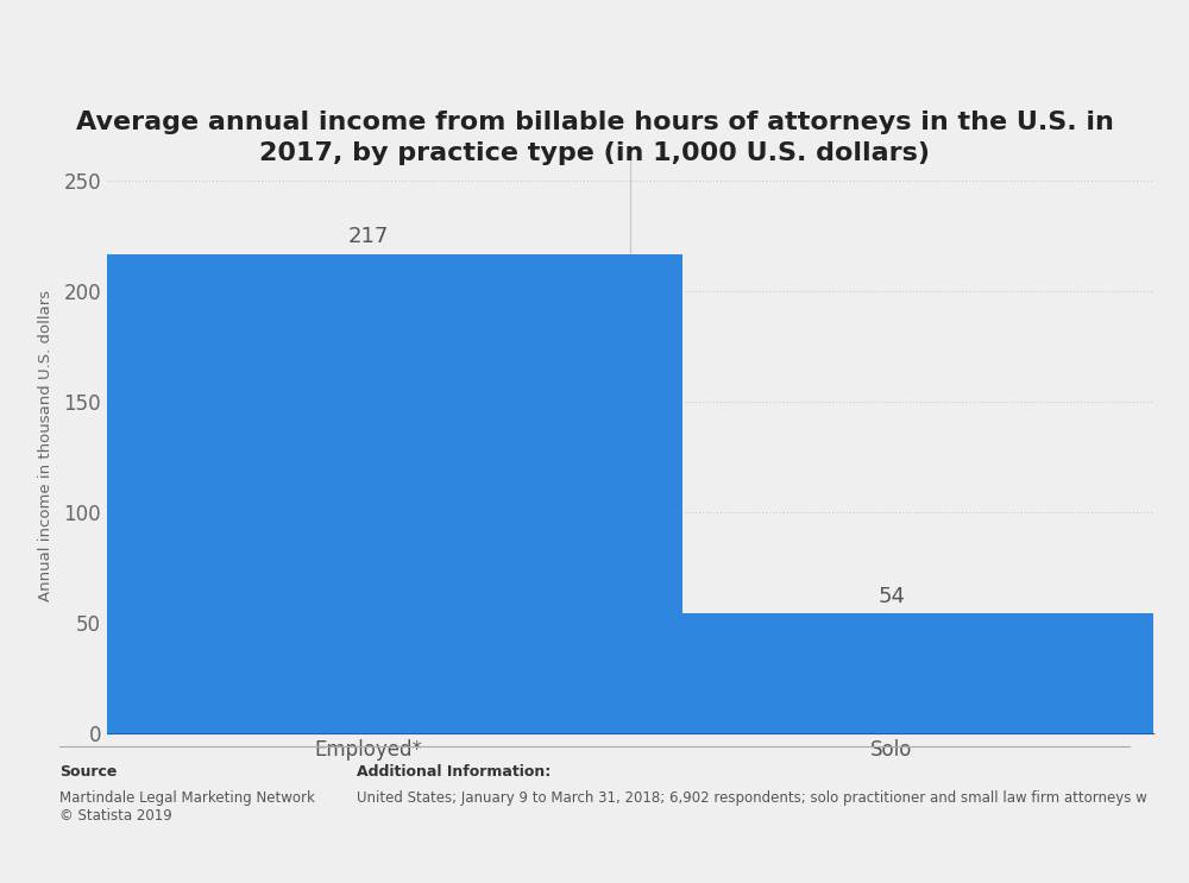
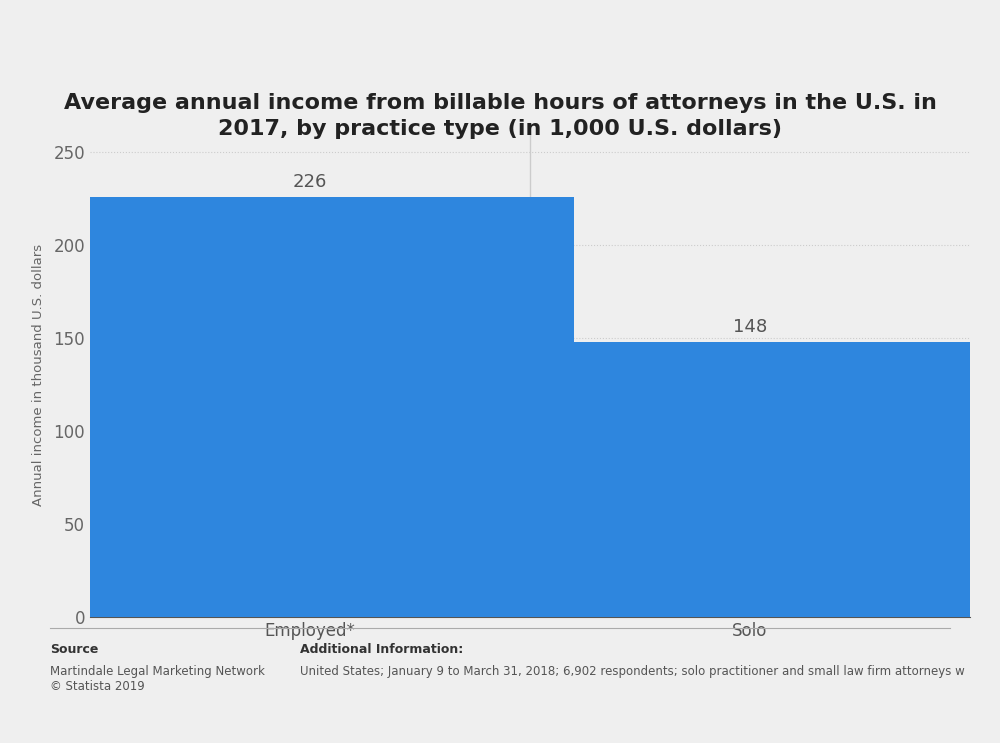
Employed*: 217 -> 226
Solo: 54 -> 148
